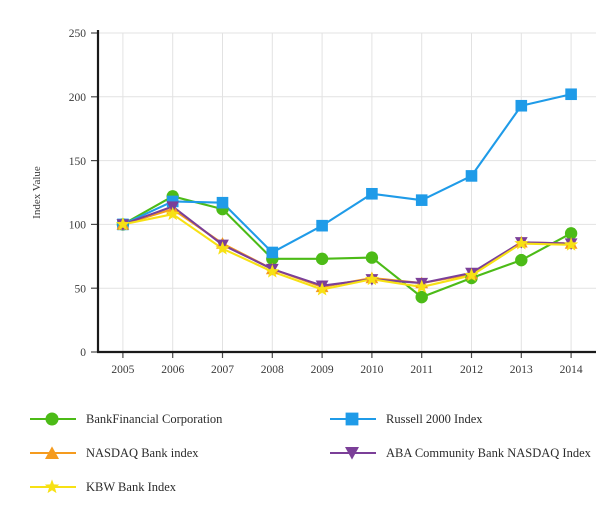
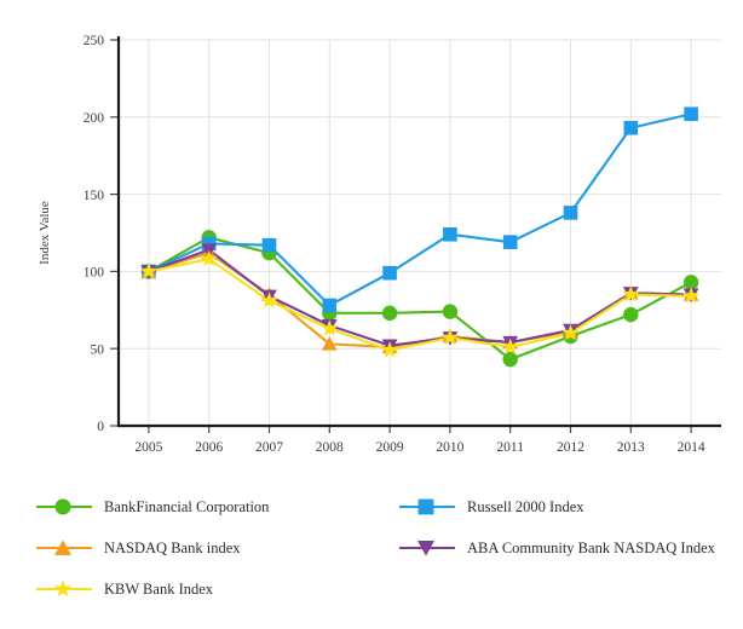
NASDAQ Bank index/2008: 65 -> 53
